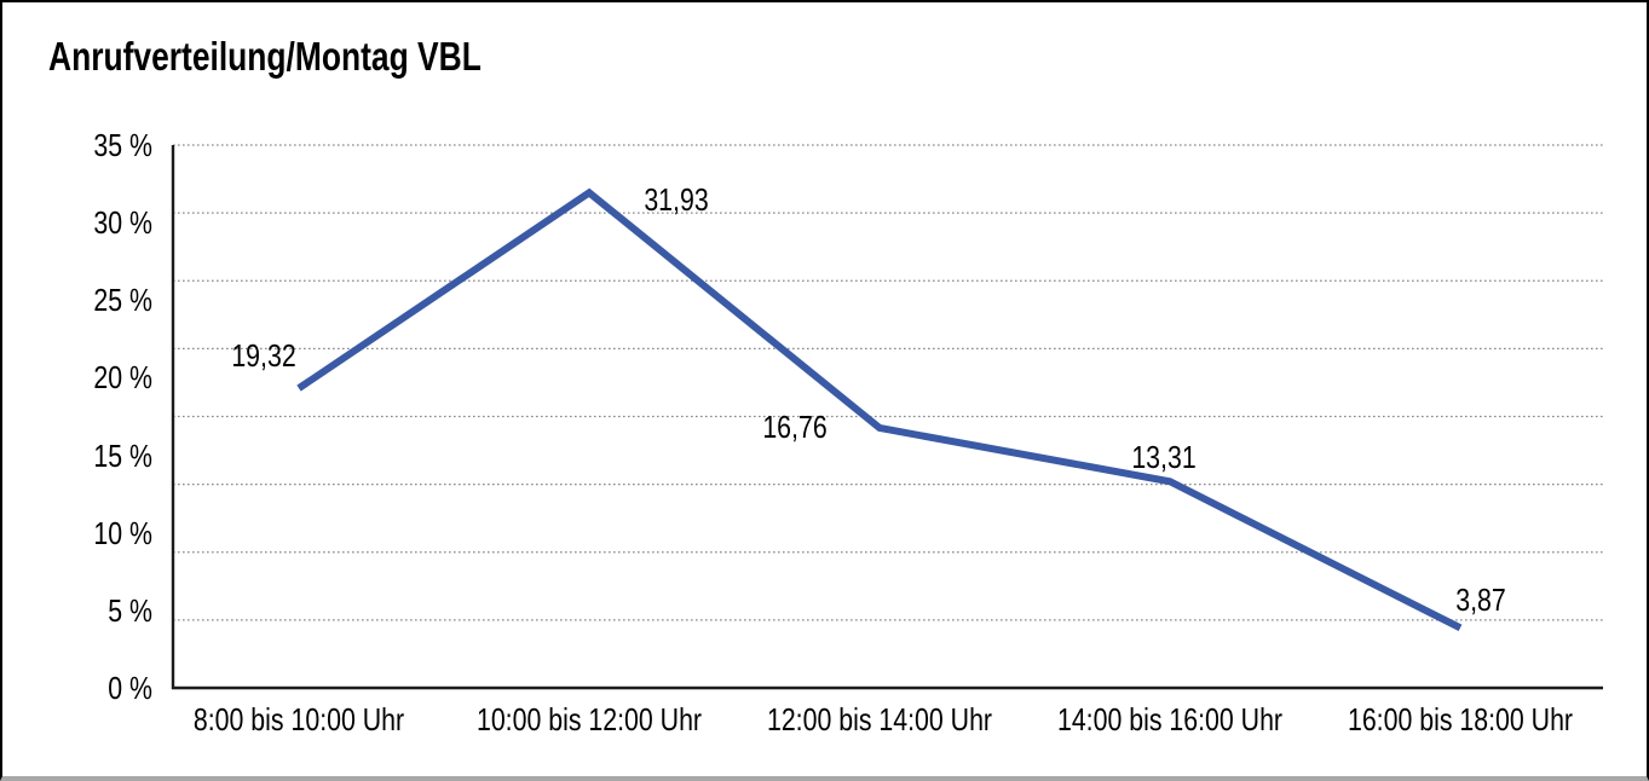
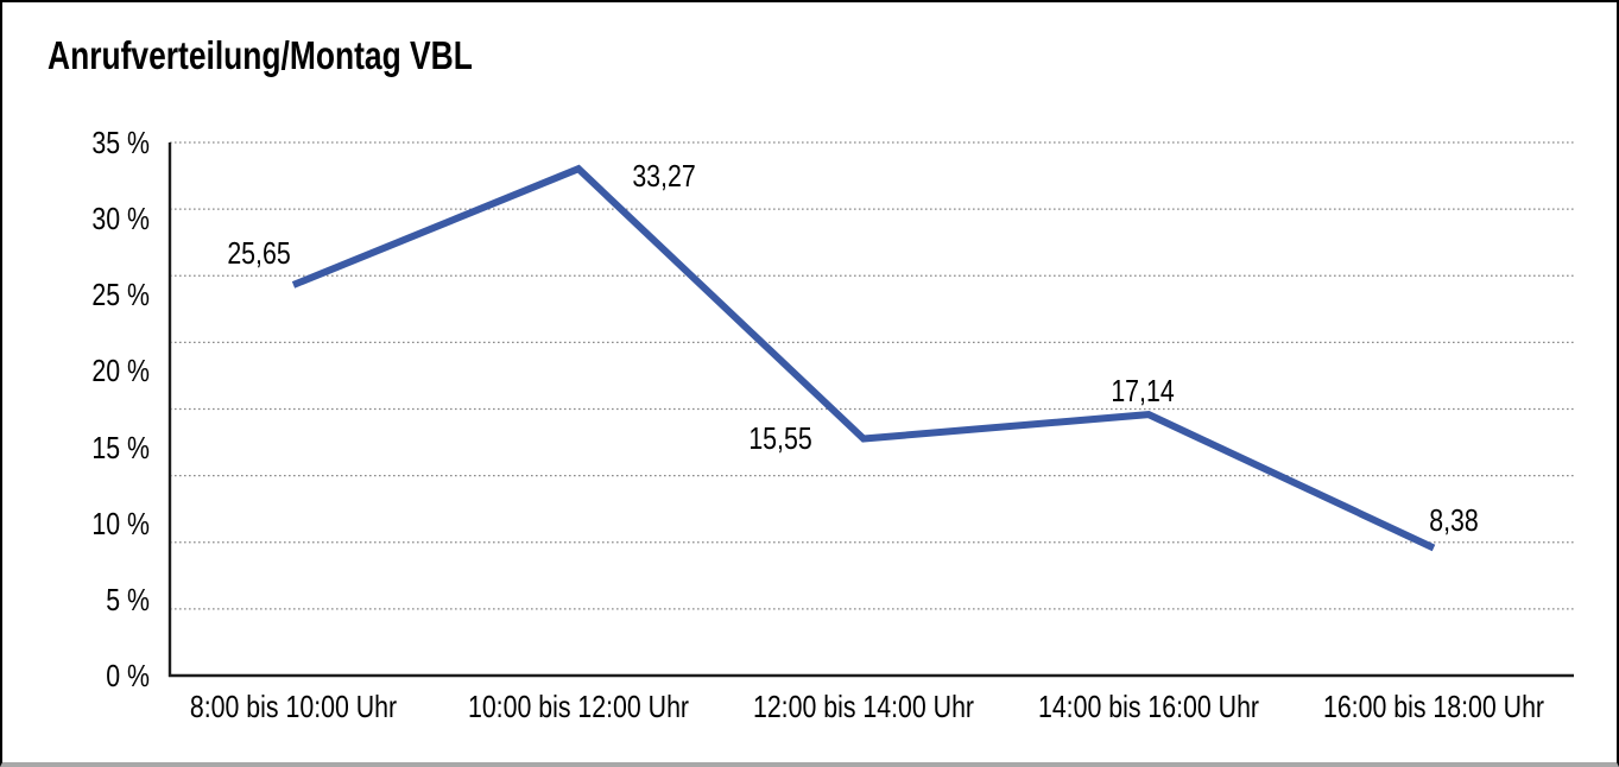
8:00 bis 10:00 Uhr: 19,32 -> 25,65
10:00 bis 12:00 Uhr: 31,93 -> 33,27
12:00 bis 14:00 Uhr: 16,76 -> 15,55
14:00 bis 16:00 Uhr: 13,31 -> 17,14
16:00 bis 18:00 Uhr: 3,87 -> 8,38
